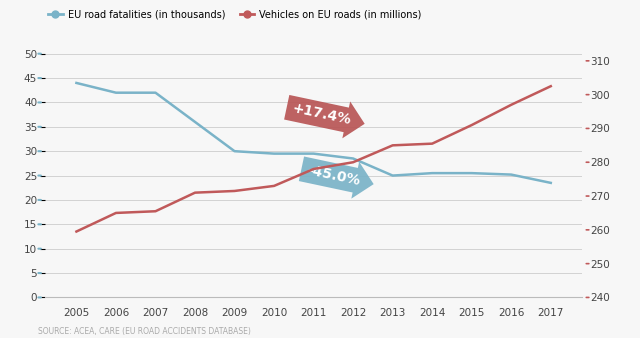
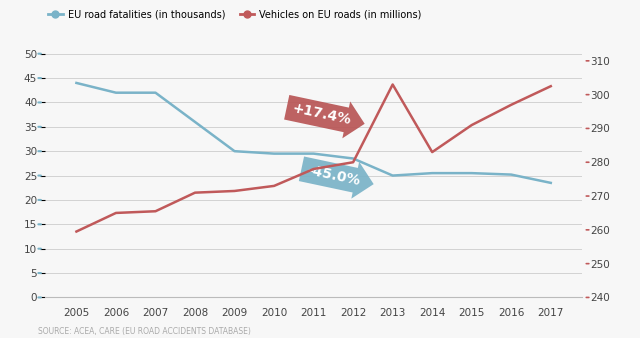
Vehicles on EU roads (in millions)/2013: 285.0 -> 303.0
Vehicles on EU roads (in millions)/2014: 285.5 -> 283.0
